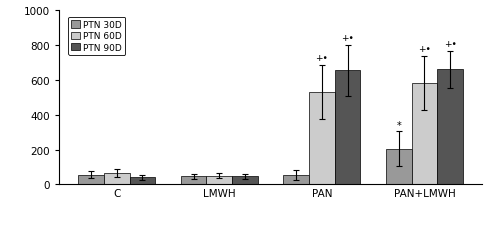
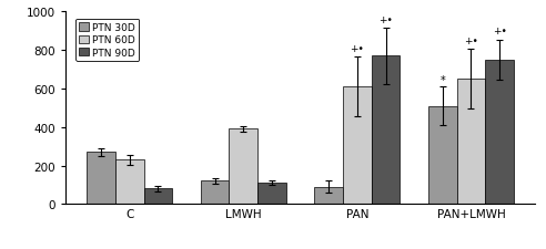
PTN 30D/C: 60 -> 270
PTN 60D/C: 60 -> 230
PTN 90D/C: 40 -> 80
PTN 30D/LMWH: 40 -> 120
PTN 60D/LMWH: 50 -> 390
PTN 90D/LMWH: 40 -> 110
PTN 30D/PAN: 60 -> 90
PTN 60D/PAN: 530 -> 610
PTN 90D/PAN: 660 -> 770
PTN 30D/PAN+LMWH: 200 -> 510
PTN 60D/PAN+LMWH: 580 -> 650
PTN 90D/PAN+LMWH: 660 -> 750
